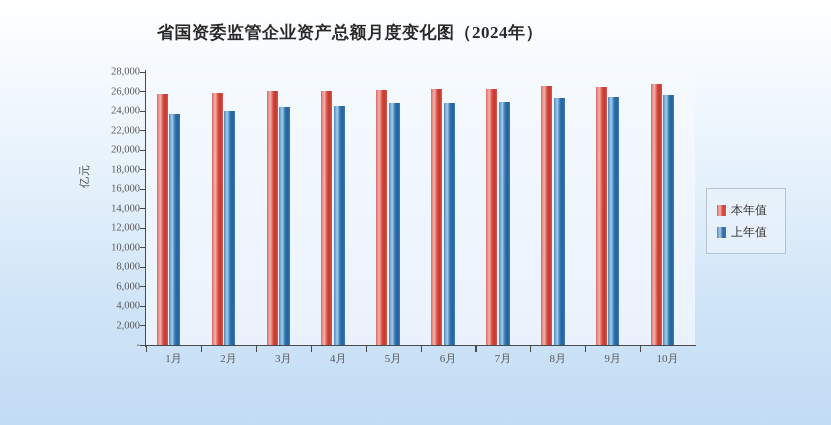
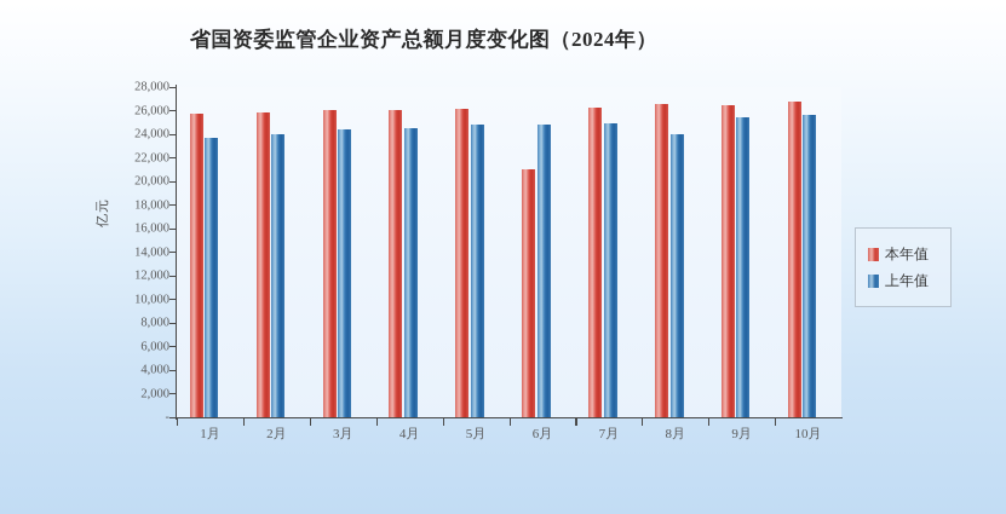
本年值/6月: 26000 -> 21000
上年值/8月: 25000 -> 24000
